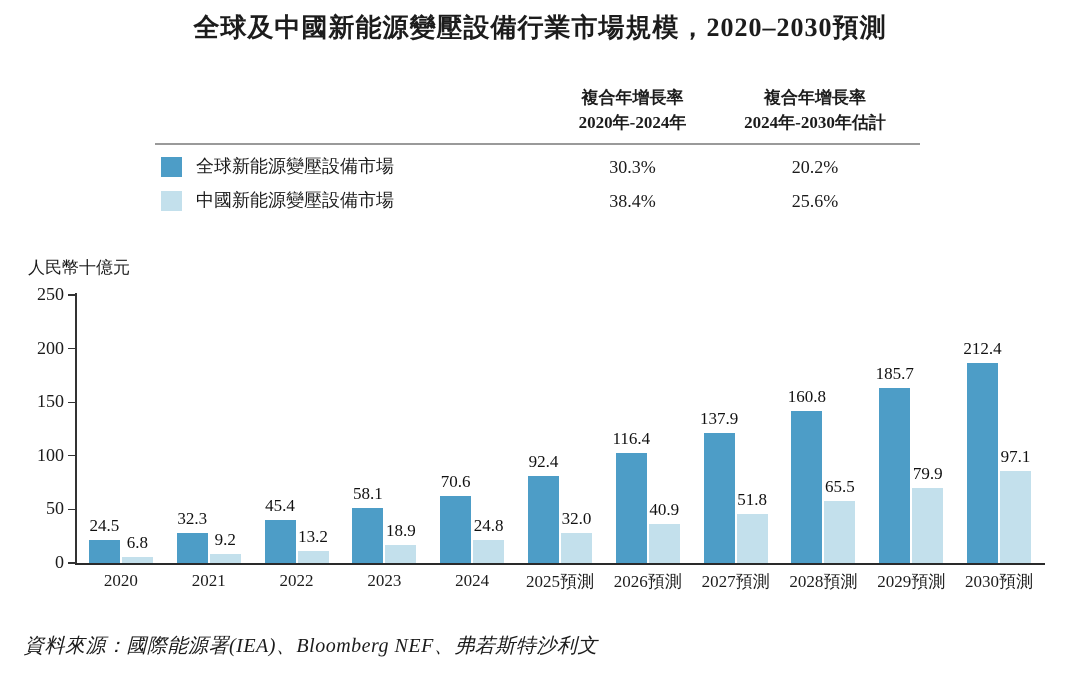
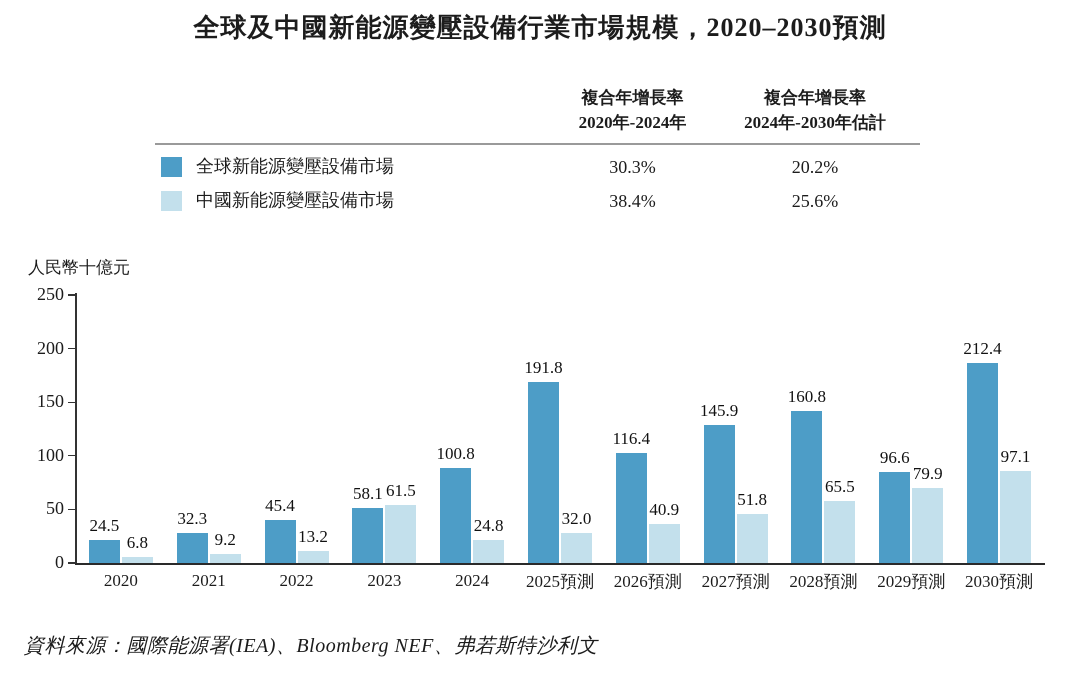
中國新能源變壓設備市場/2023: 18.9 -> 61.5
全球新能源變壓設備市場/2024: 70.6 -> 100.8
全球新能源變壓設備市場/2025預測: 92.4 -> 191.8
全球新能源變壓設備市場/2027預測: 137.9 -> 145.9
全球新能源變壓設備市場/2029預測: 185.7 -> 96.6
